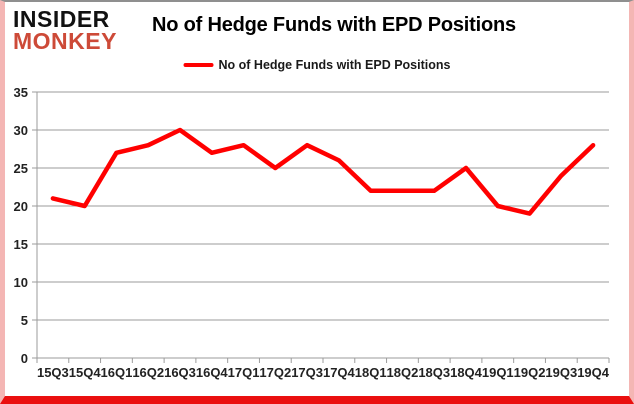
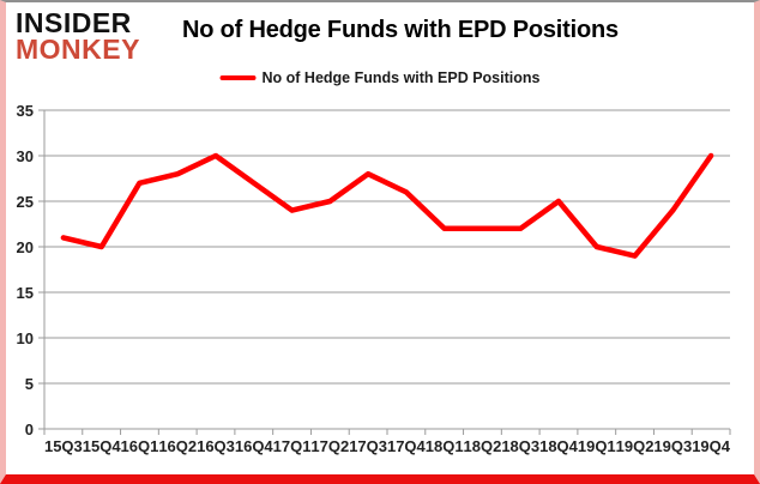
17Q1: 28 -> 24
19Q4: 28 -> 30
